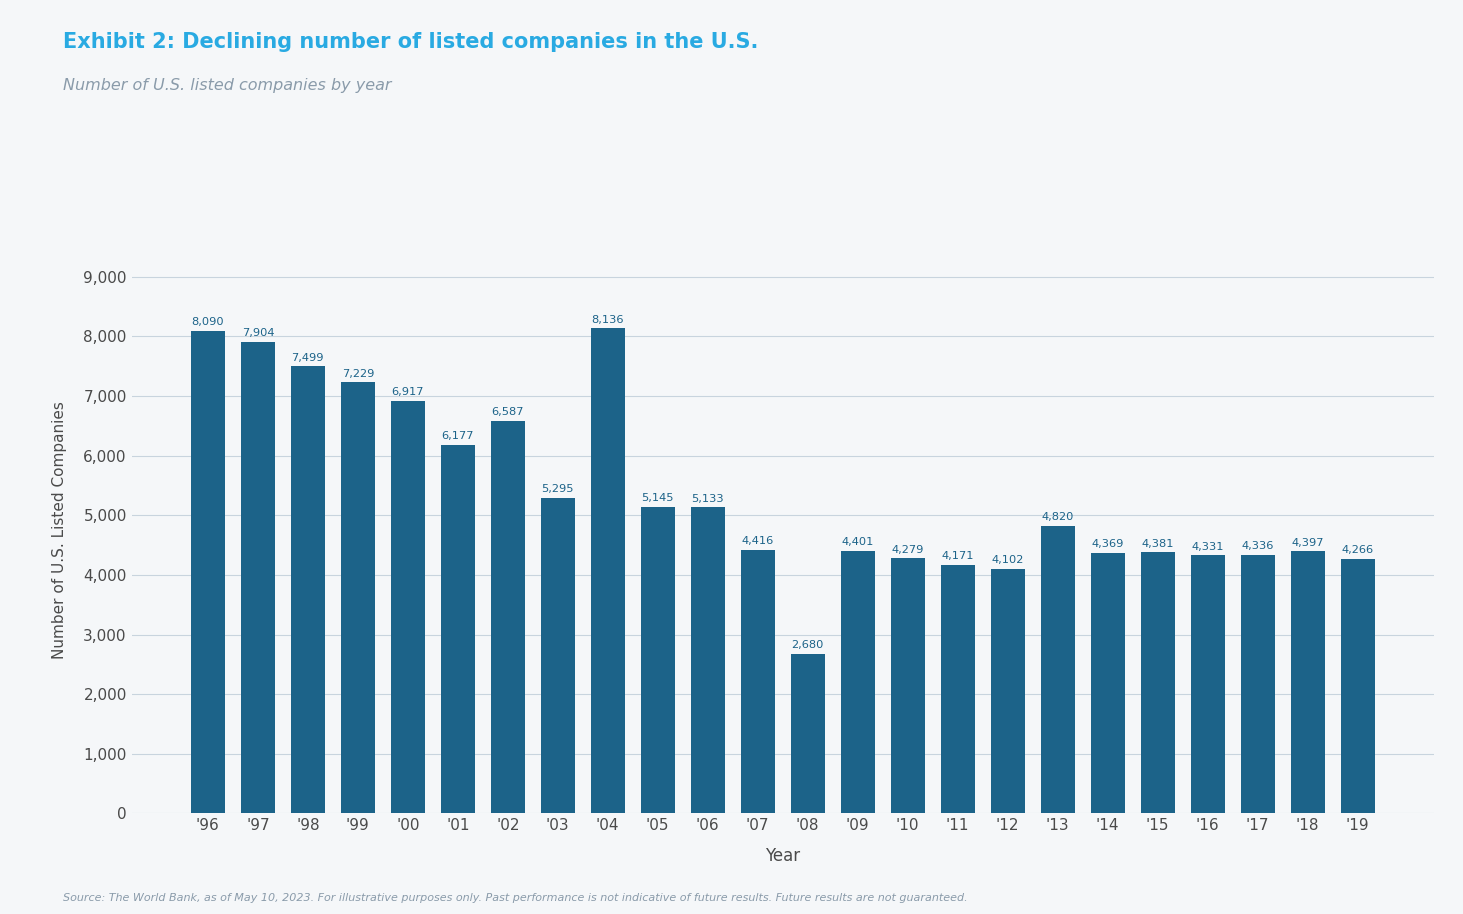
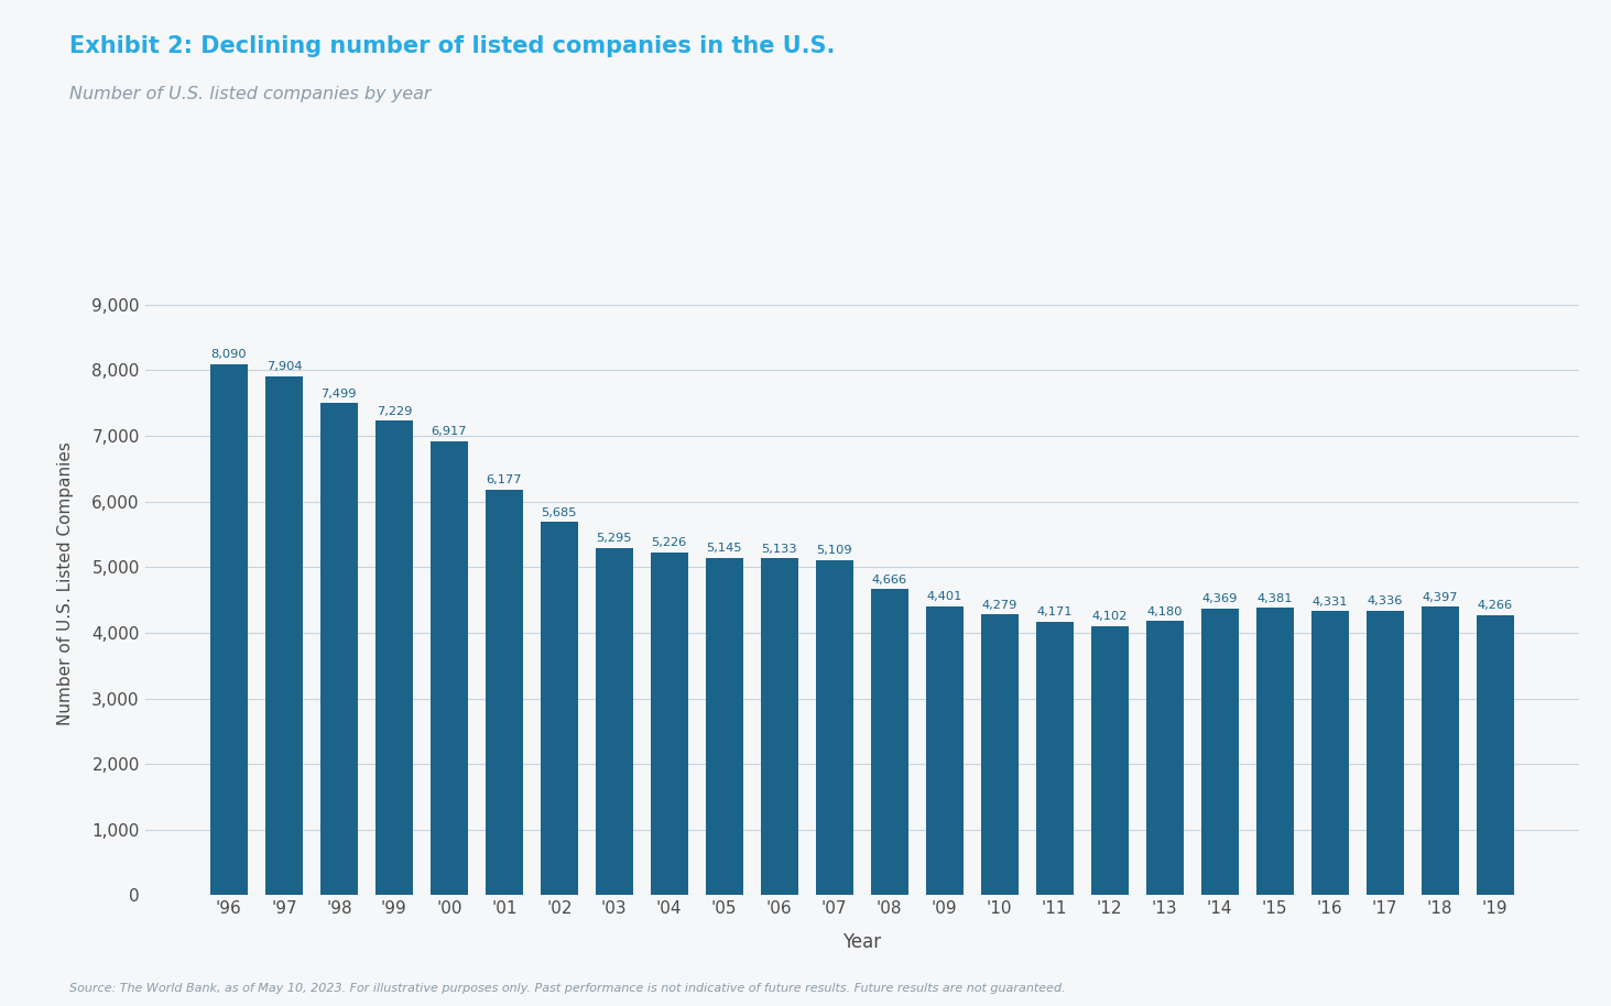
'02: 6,587 -> 5,685
'04: 8,136 -> 5,226
'07: 4,416 -> 5,109
'08: 2,680 -> 4,666
'13: 4,820 -> 4,180
